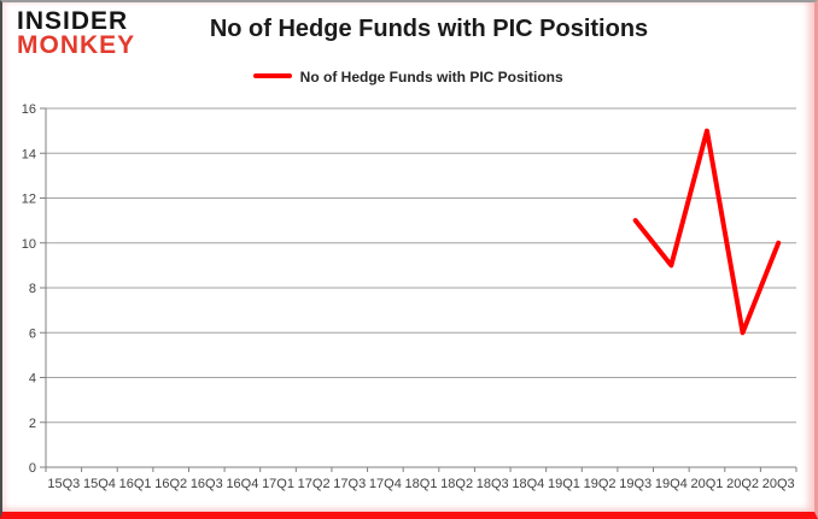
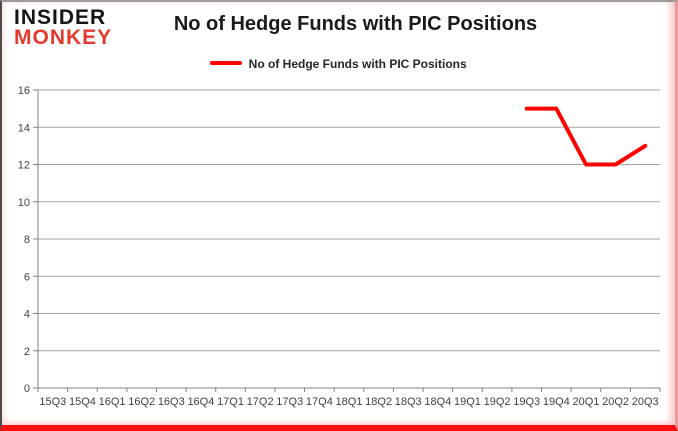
19Q3: 11 -> 15
19Q4: 9 -> 15
20Q1: 15 -> 12
20Q2: 6 -> 12
20Q3: 10 -> 13
